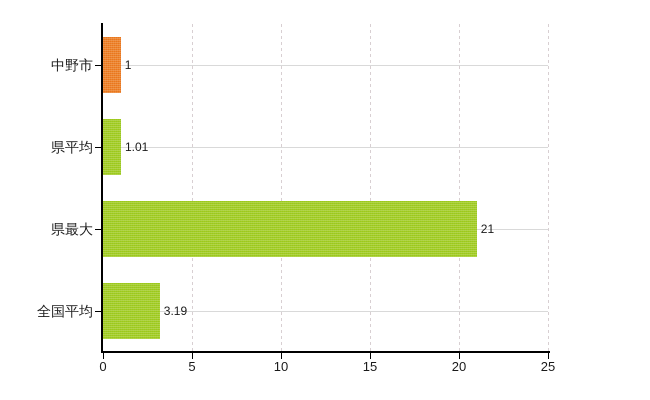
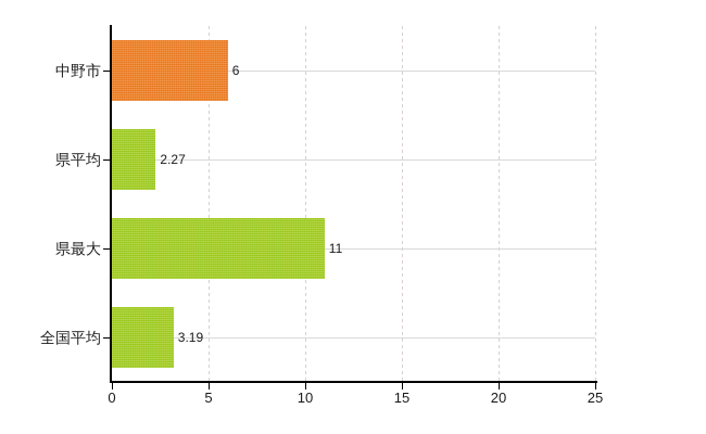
中野市: 1 -> 6
県平均: 1.01 -> 2.27
県最大: 21 -> 11
